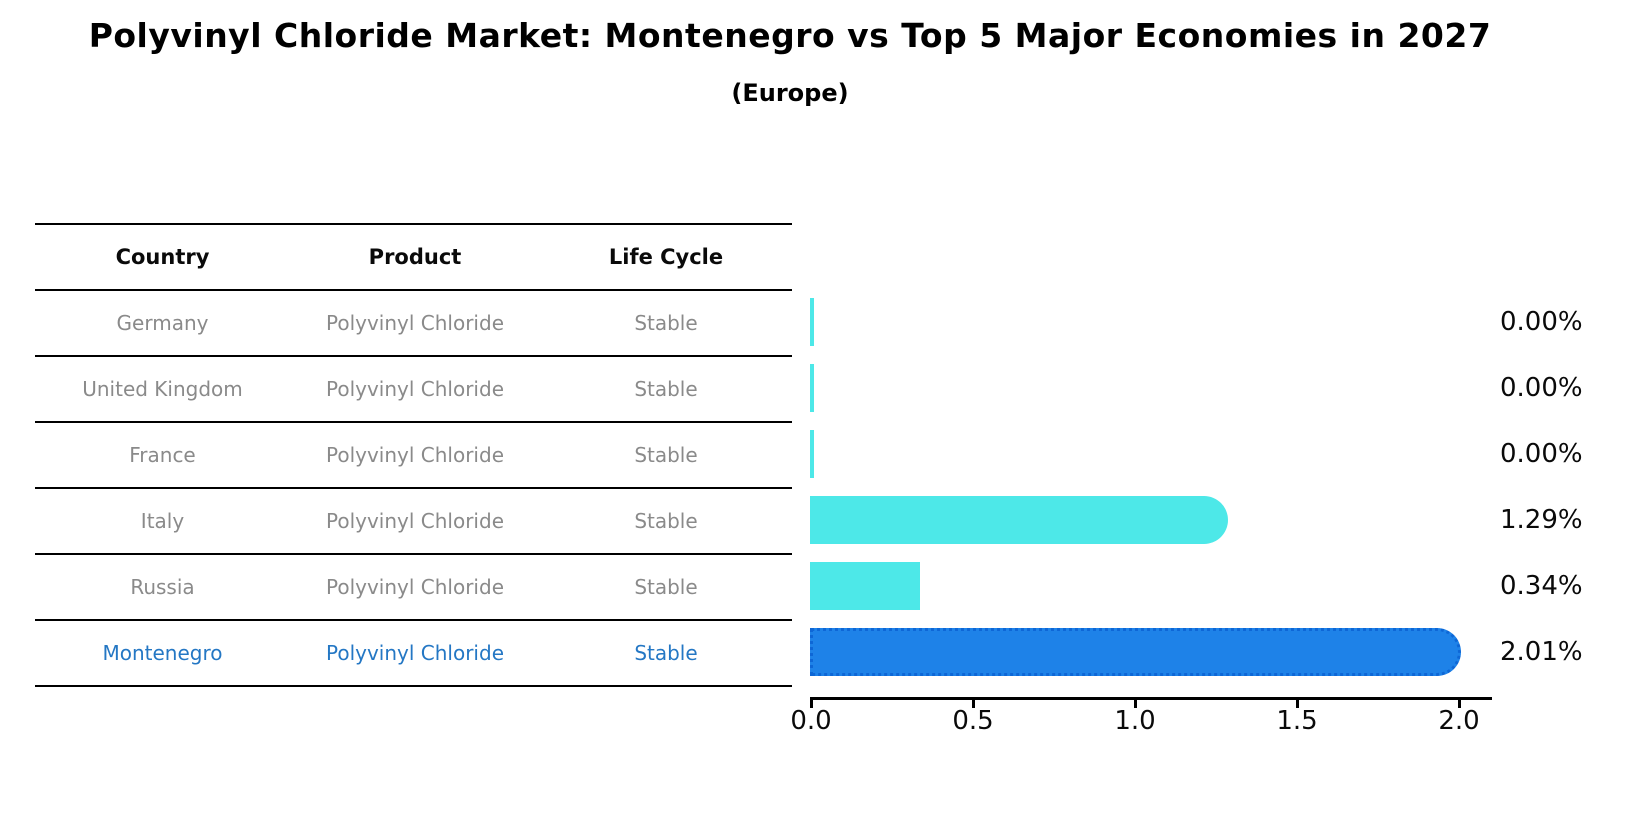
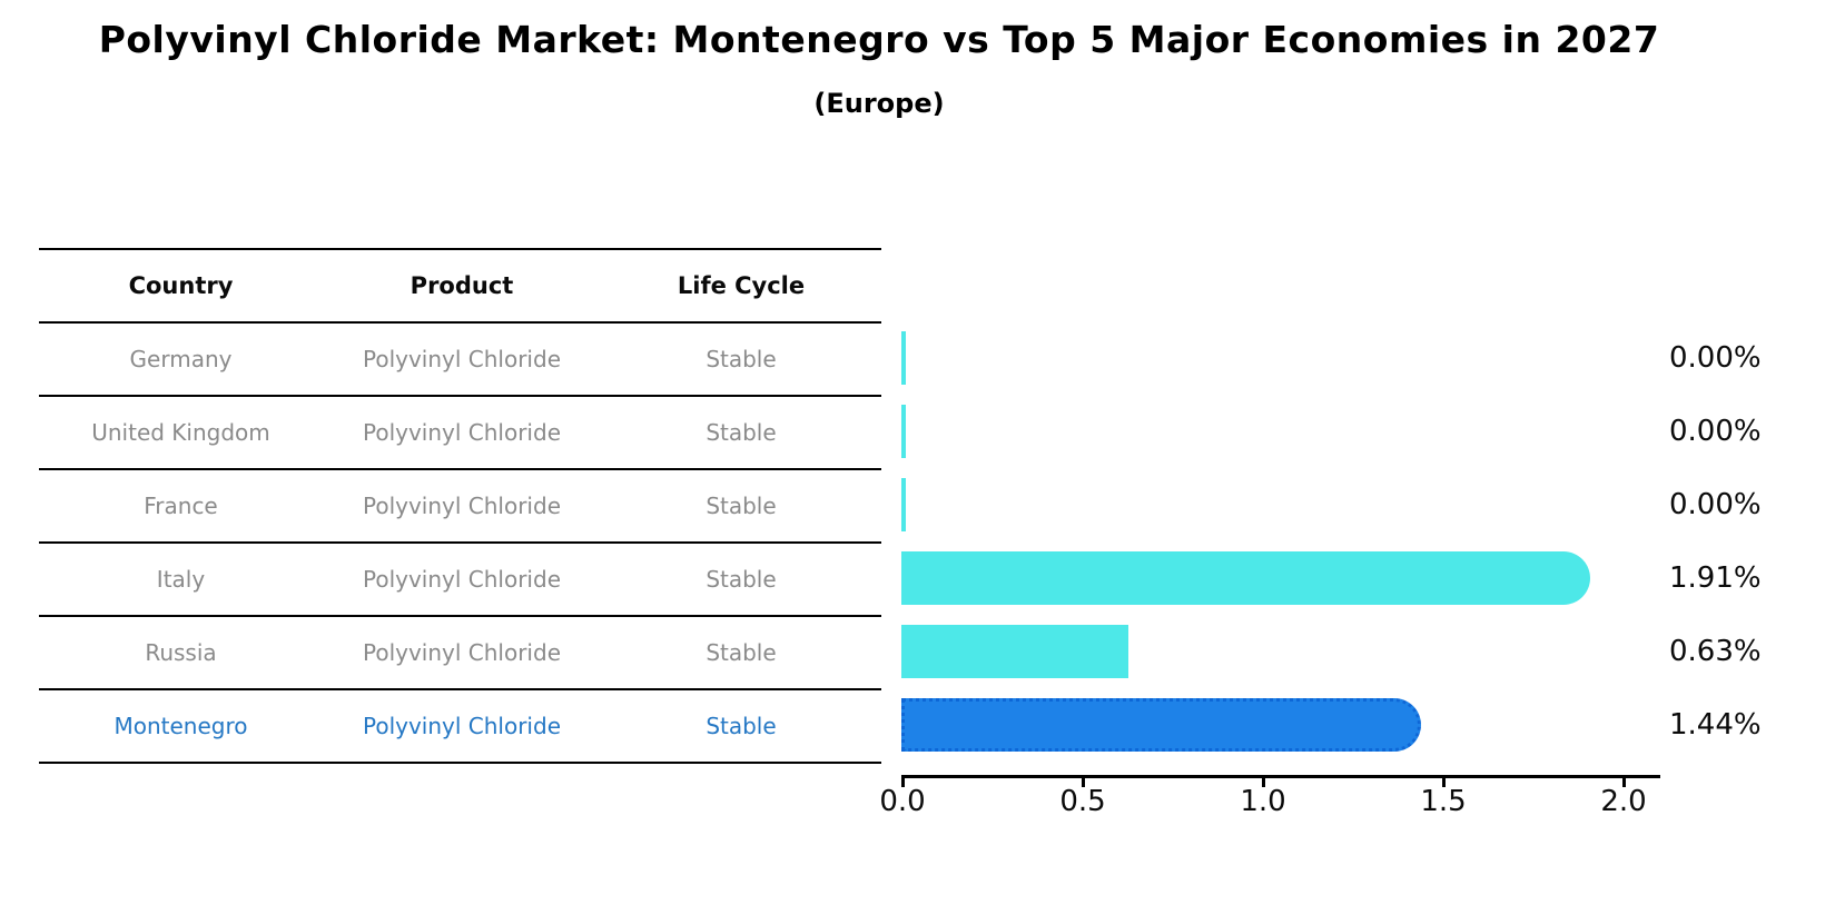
Italy: 1.29% -> 1.91%
Russia: 0.34% -> 0.63%
Montenegro: 2.01% -> 1.44%
